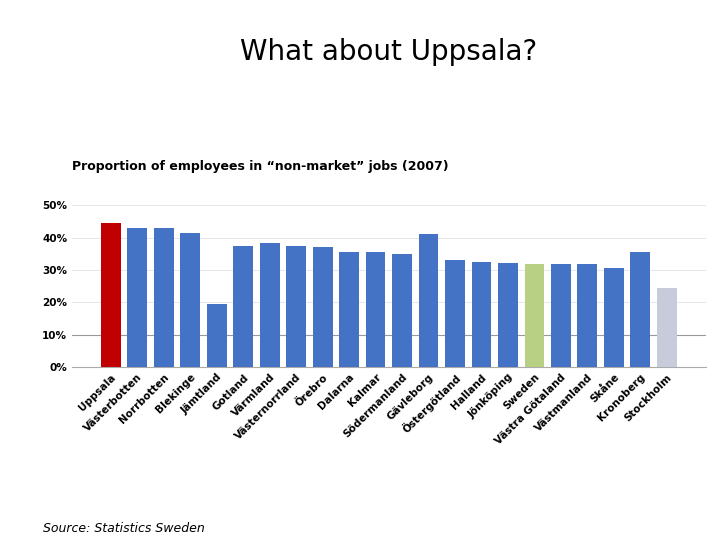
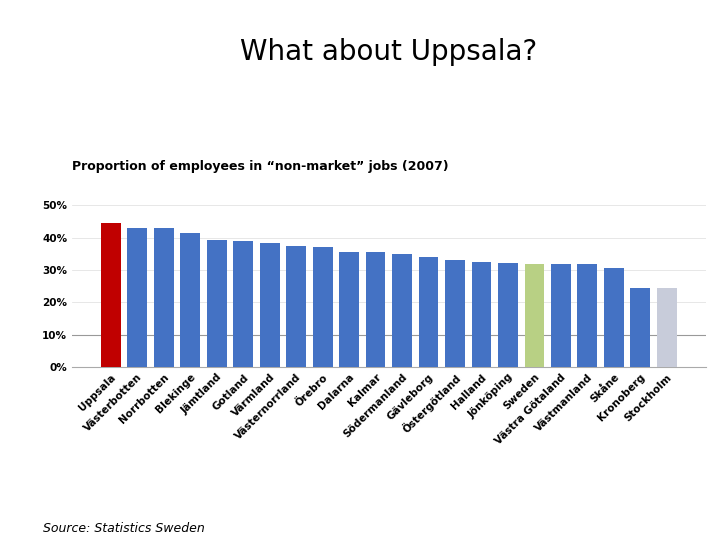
Jämtland: 19.5% -> 39.2%
Gotland: 37.5% -> 39.1%
Gävleborg: 41.0% -> 33.9%
Kronoberg: 35.5% -> 24.4%
